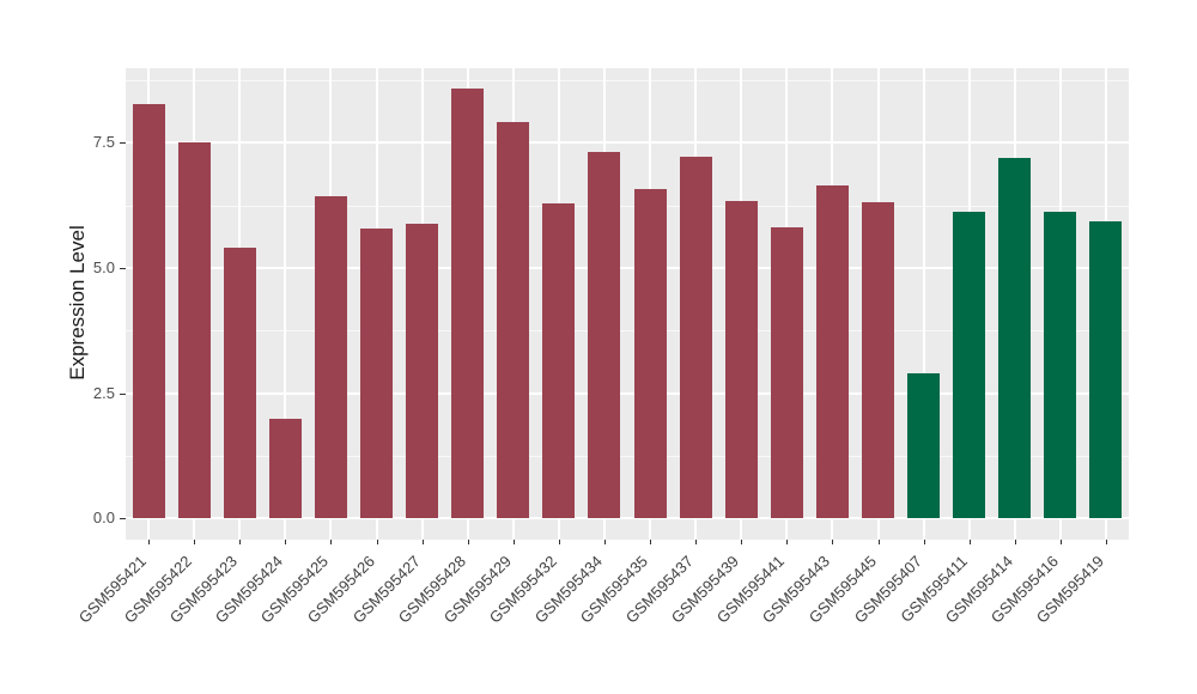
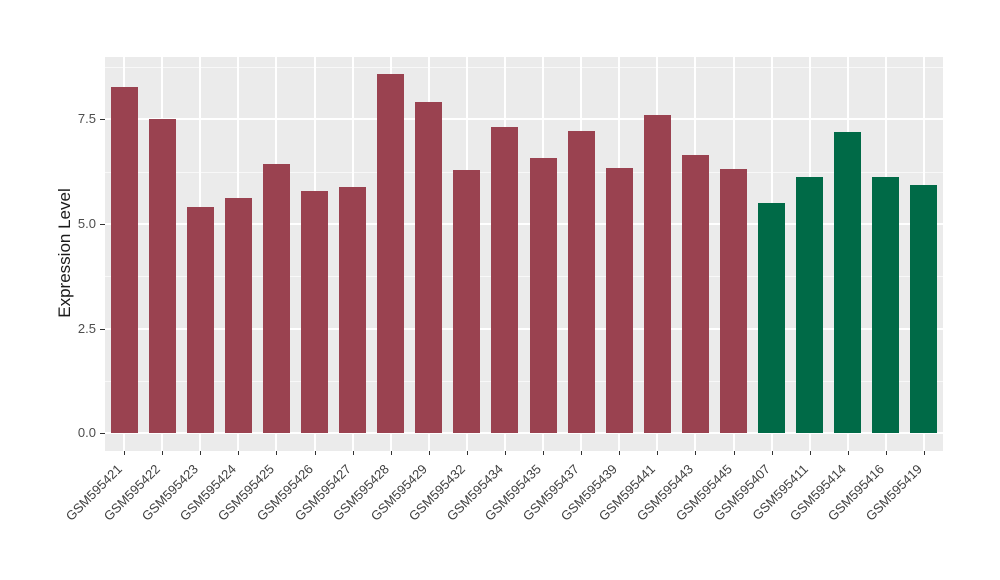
GSM595424: 2.0 -> 5.6
GSM595441: 5.8 -> 7.6
GSM595407: 2.9 -> 5.5
